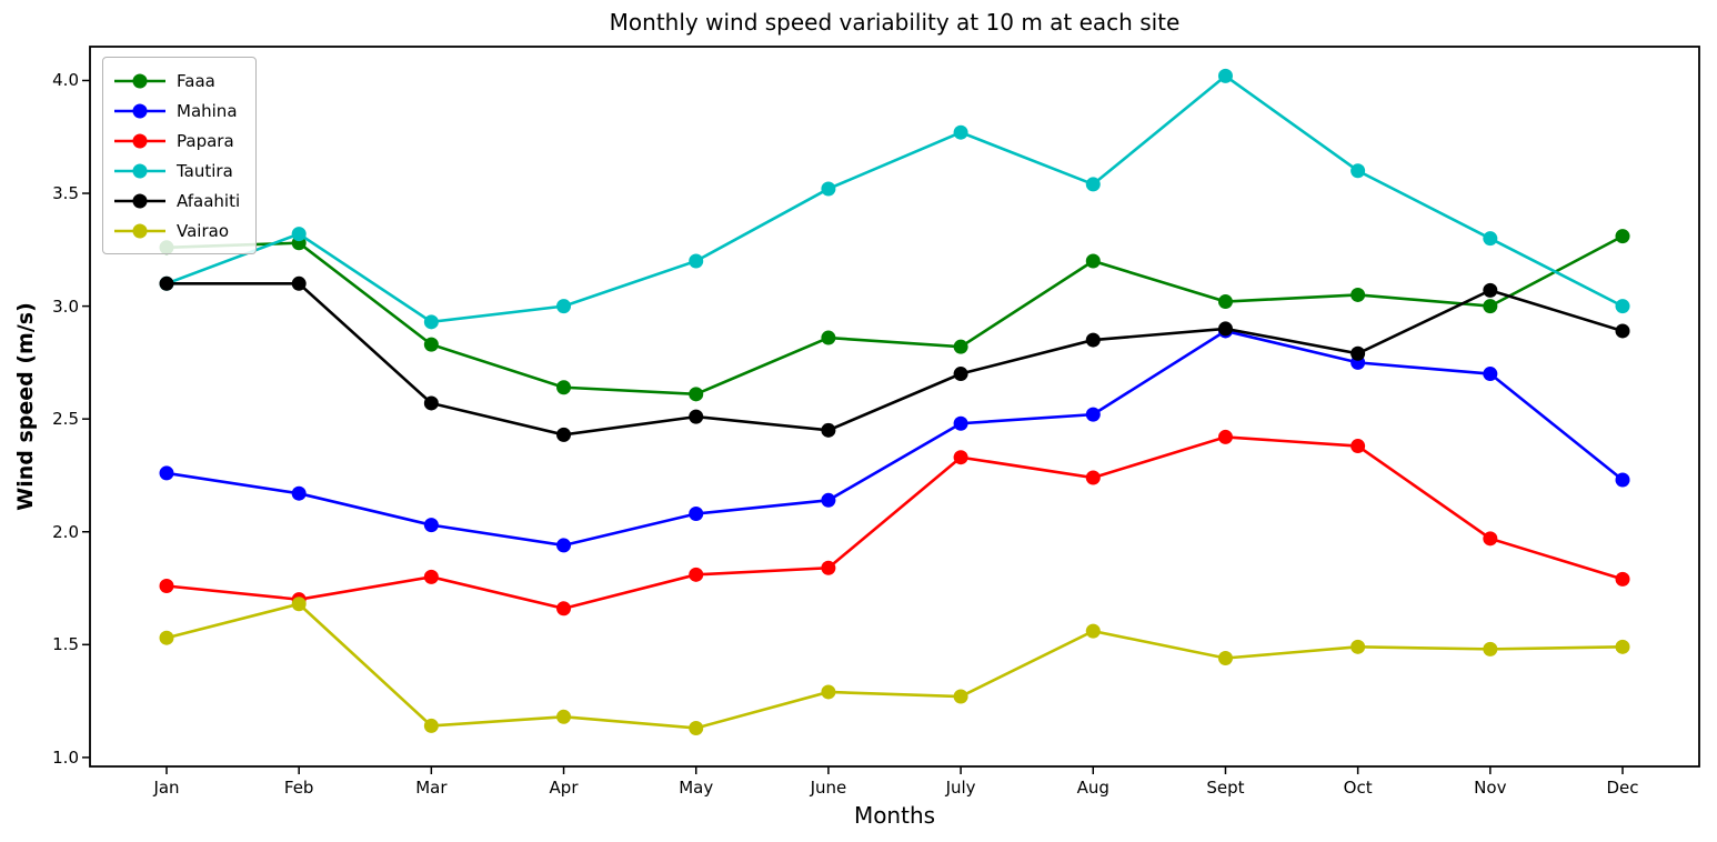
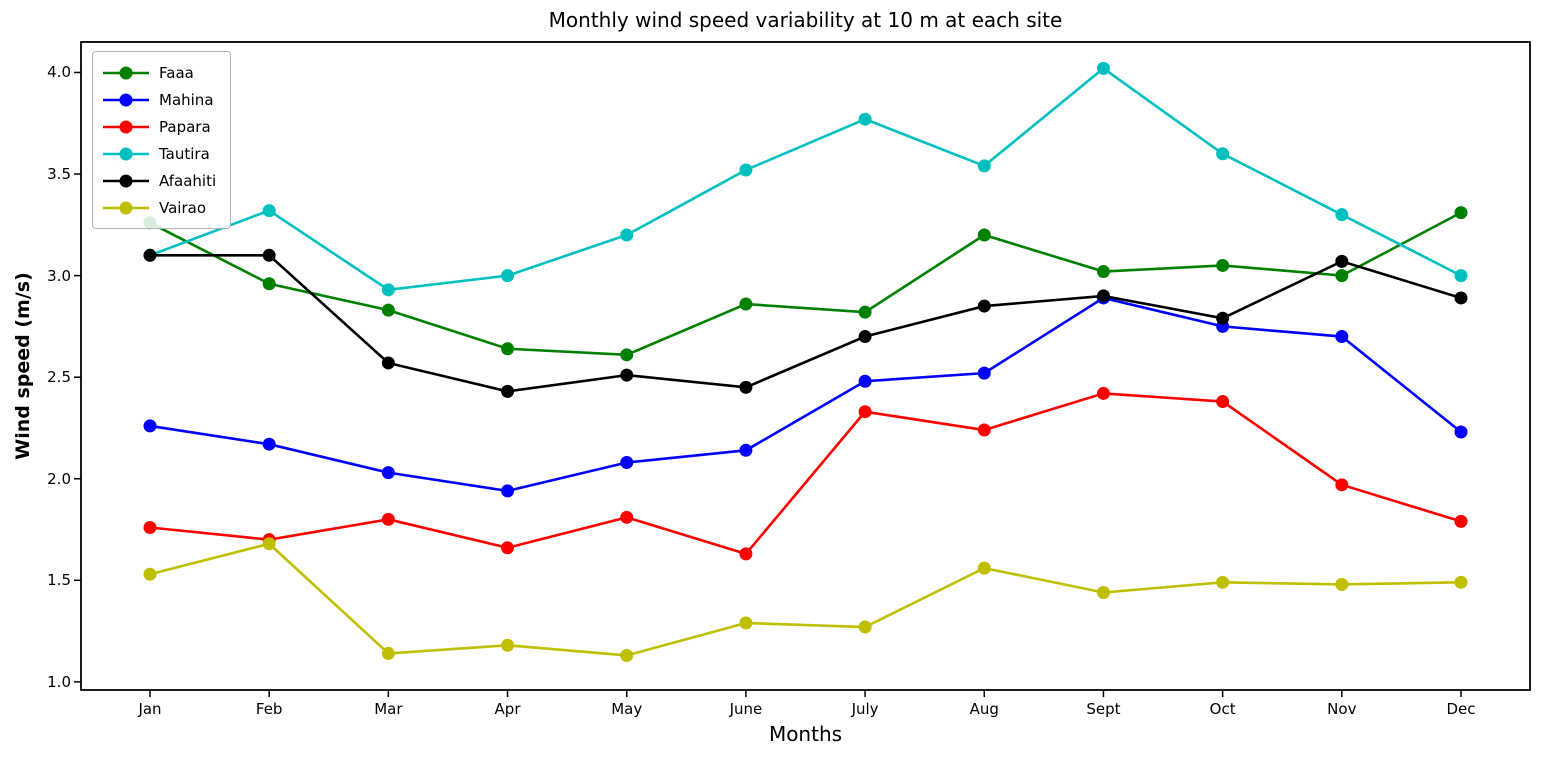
Faaa/Feb: 3.28 -> 2.96
Papara/June: 1.84 -> 1.63
